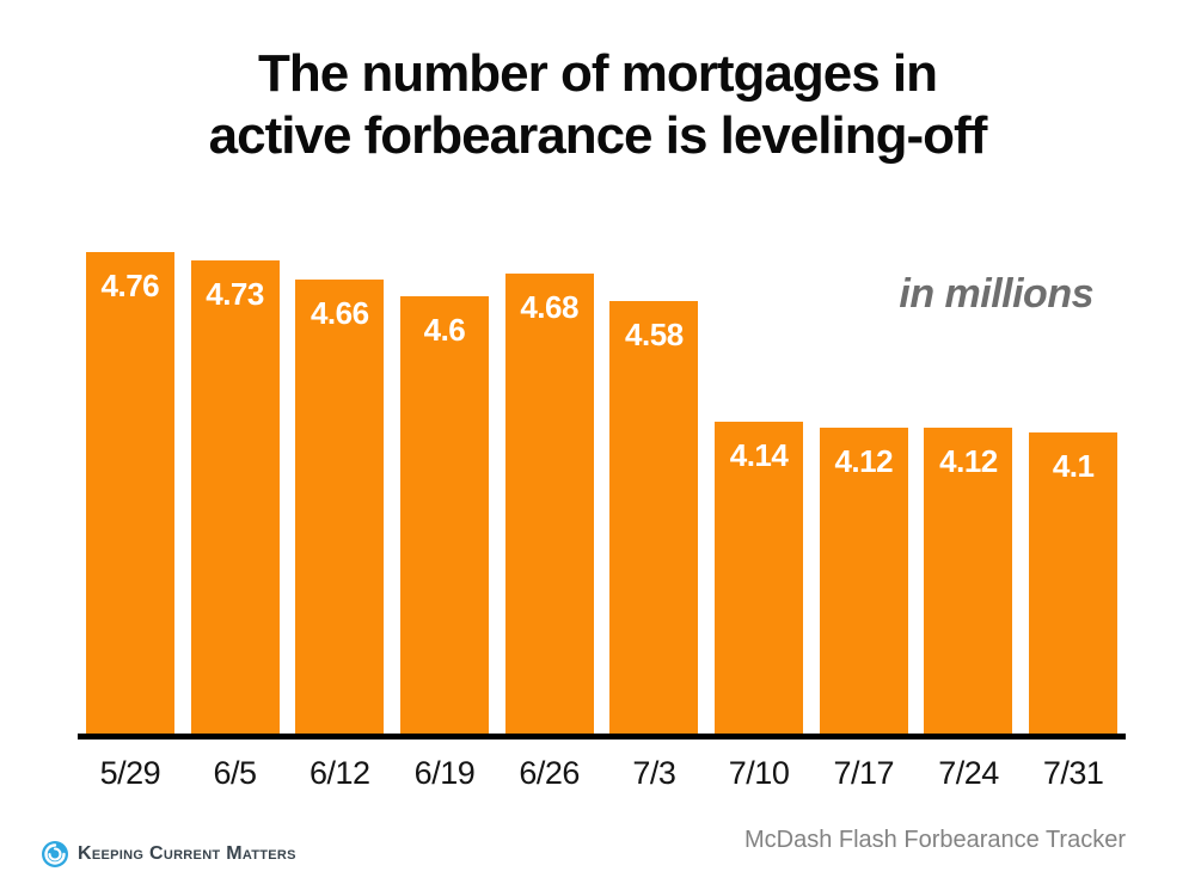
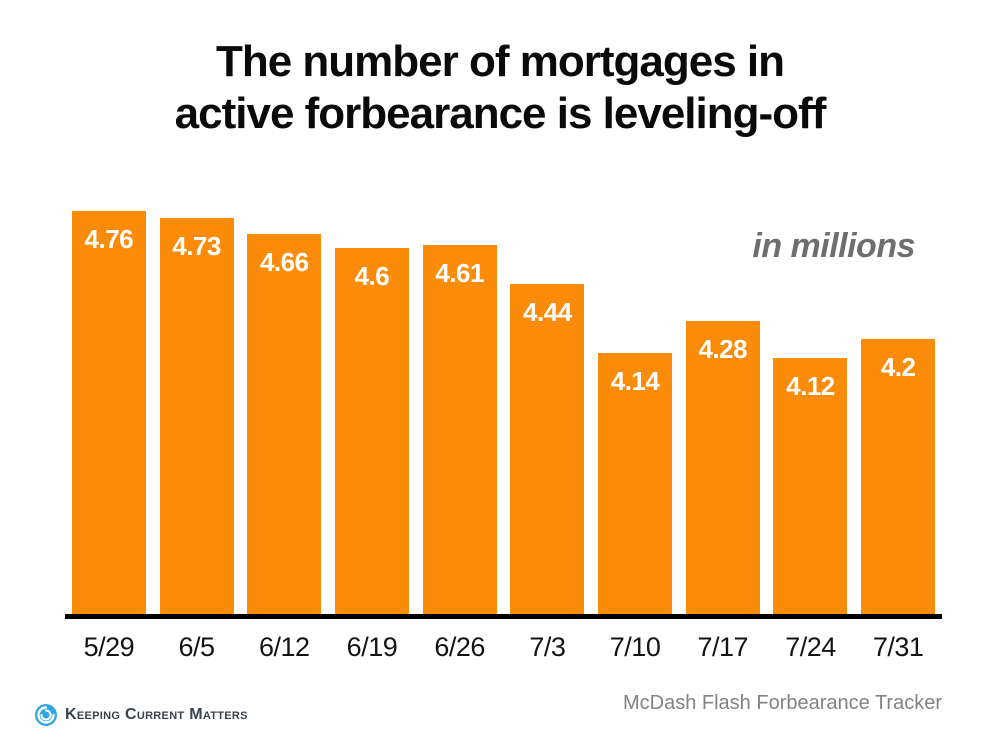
6/26: 4.68 -> 4.61
7/3: 4.58 -> 4.44
7/17: 4.12 -> 4.28
7/31: 4.1 -> 4.2
